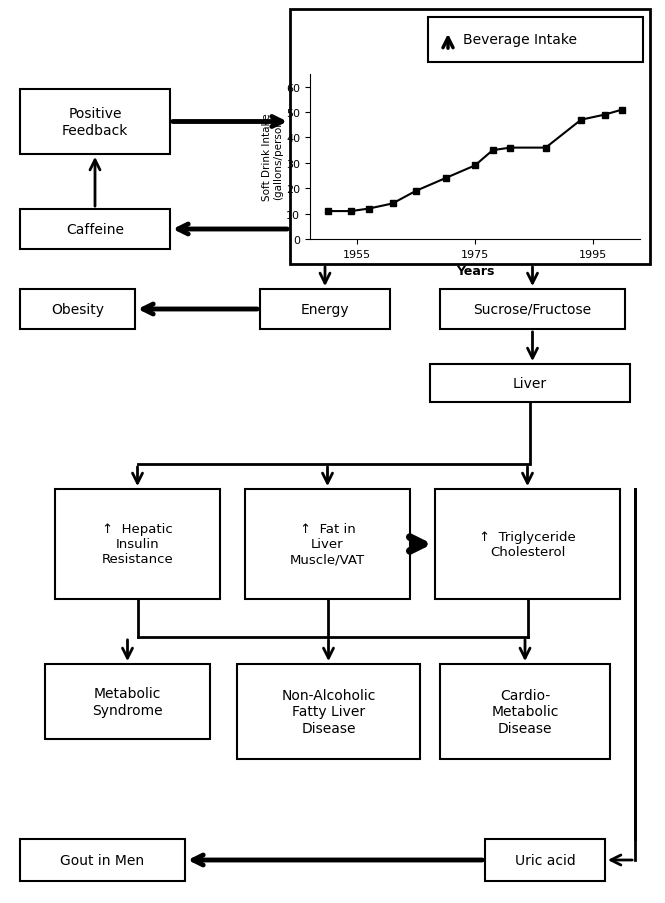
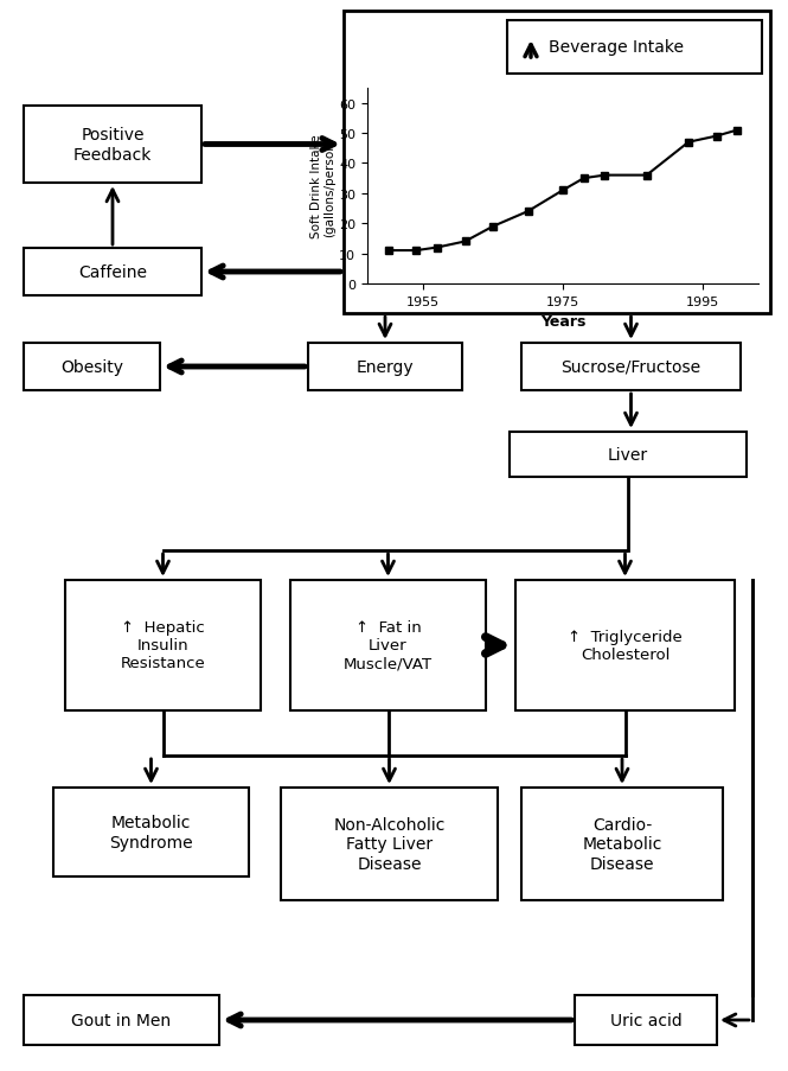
1975: 29 -> 31
